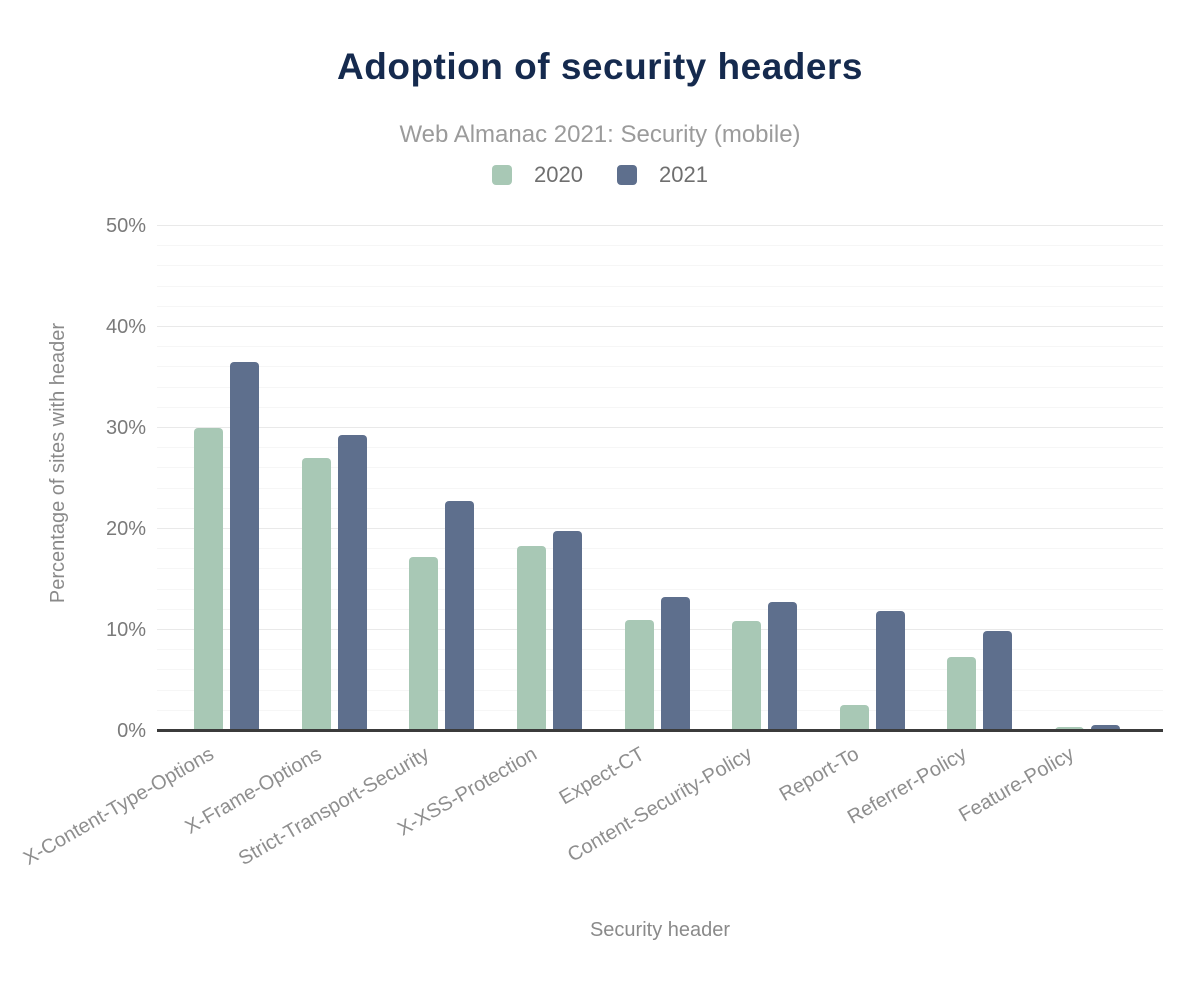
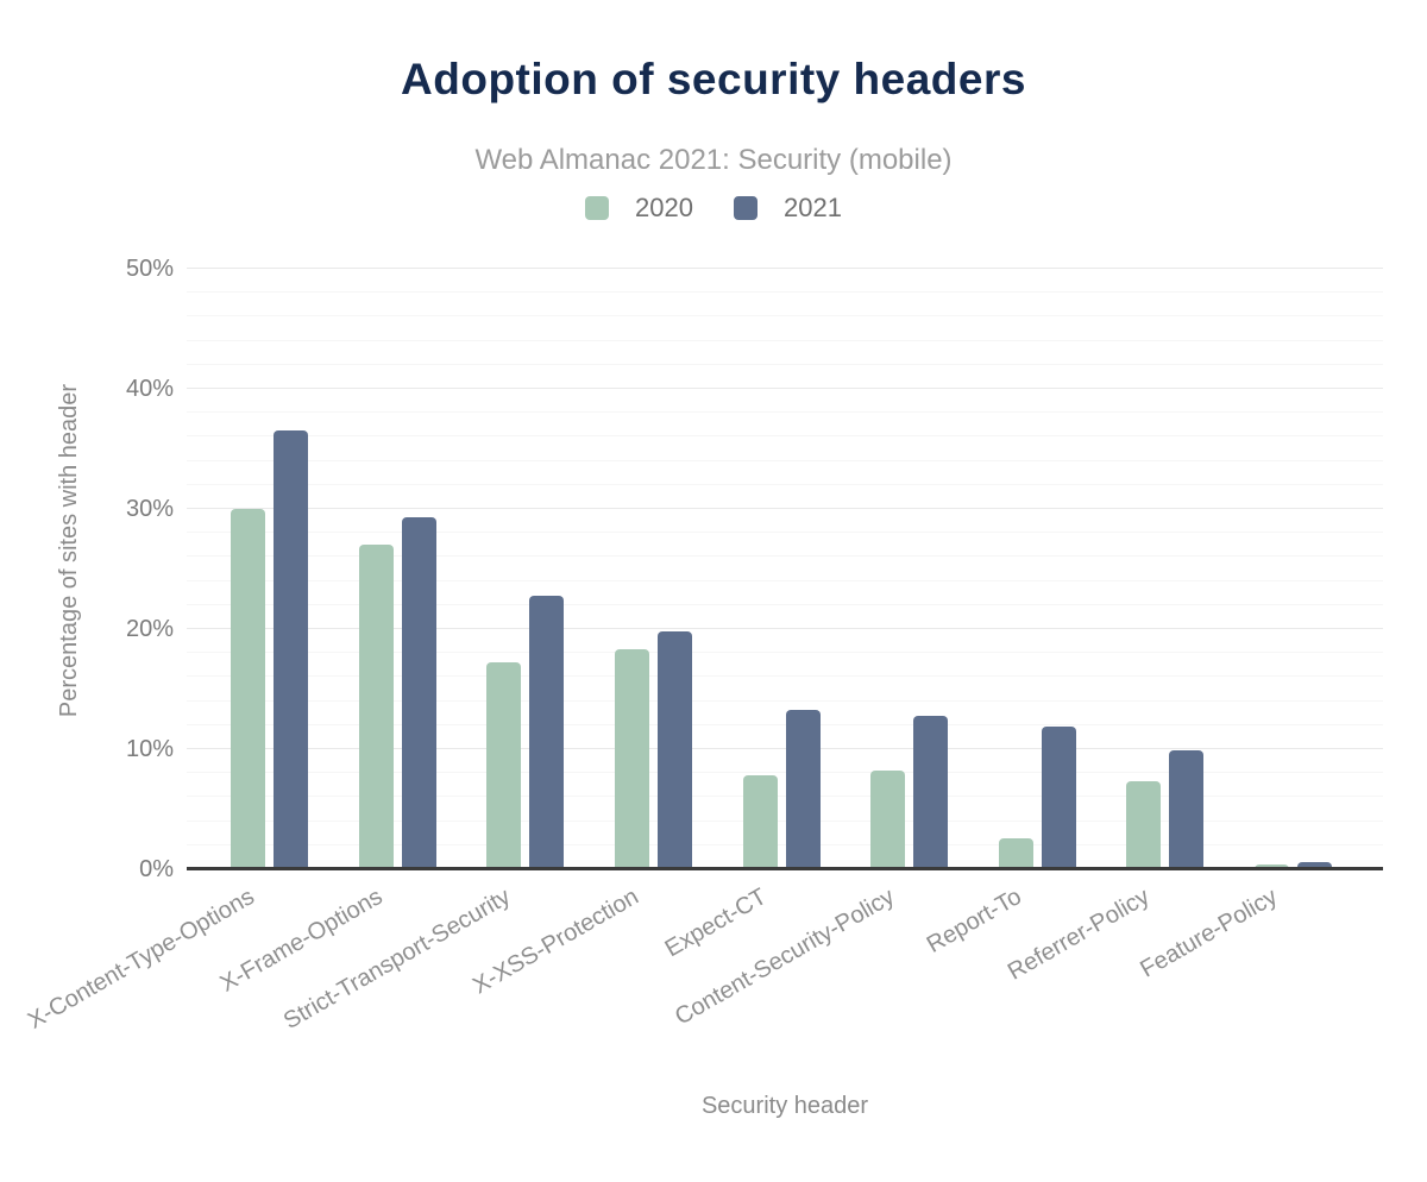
2020/Expect-CT: 11.0% -> 7.8%
2020/Content-Security-Policy: 10.9% -> 8.2%
